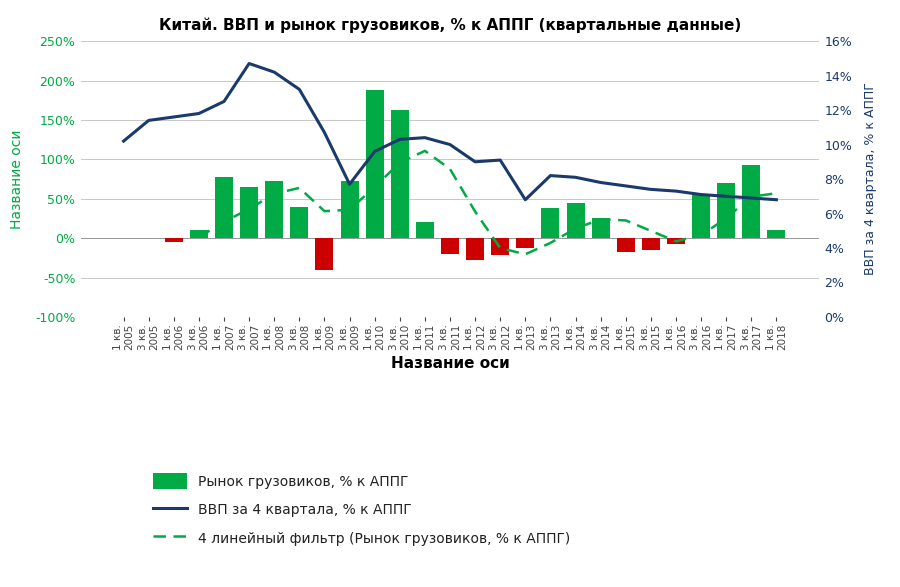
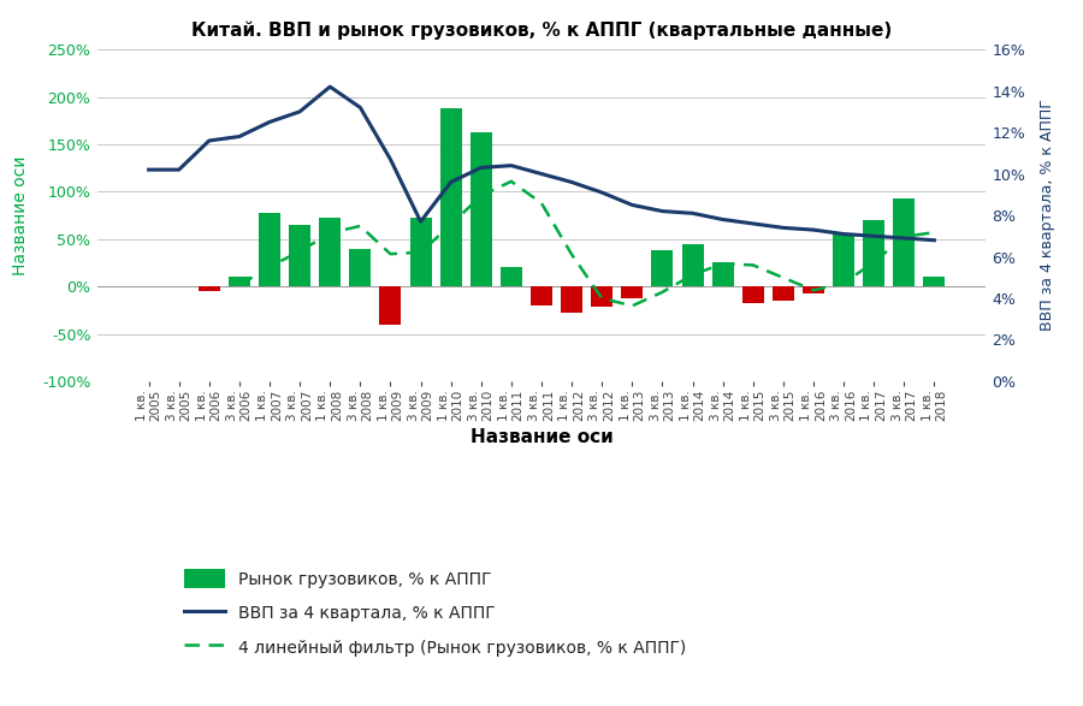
ВВП за 4 квартала, % к АППГ/3 кв. 2005: 11.4% -> 10.2%
ВВП за 4 квартала, % к АППГ/3 кв. 2007: 14.7% -> 13.0%
ВВП за 4 квартала, % к АППГ/1 кв. 2012: 9.0% -> 9.6%
ВВП за 4 квартала, % к АППГ/1 кв. 2013: 6.8% -> 8.5%
